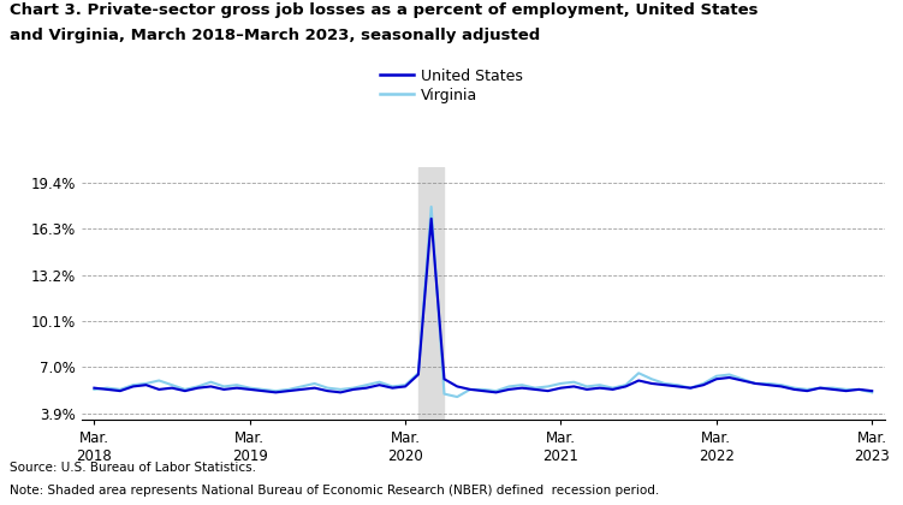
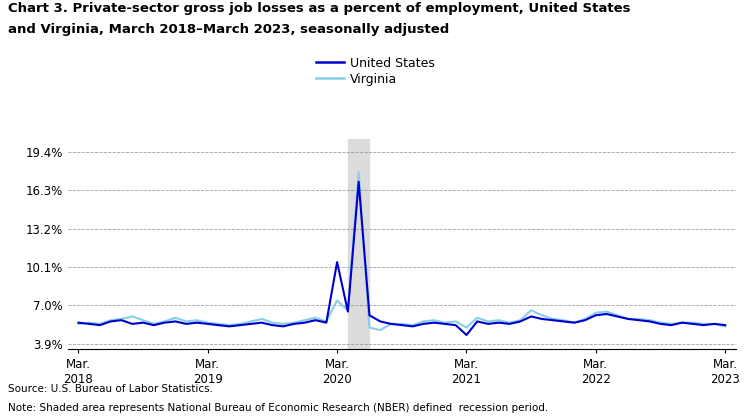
United States/Mar. 2020: 5.7% -> 10.5%
Virginia/Mar. 2020: 5.8% -> 7.4%
United States/Mar. 2021: 5.6% -> 4.6%
Virginia/Mar. 2021: 5.9% -> 5.2%
